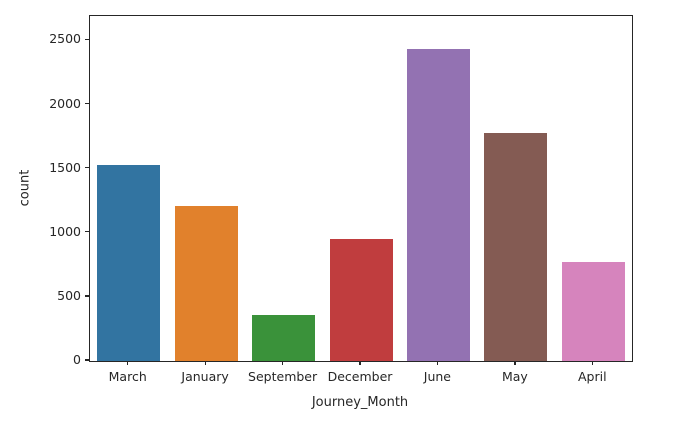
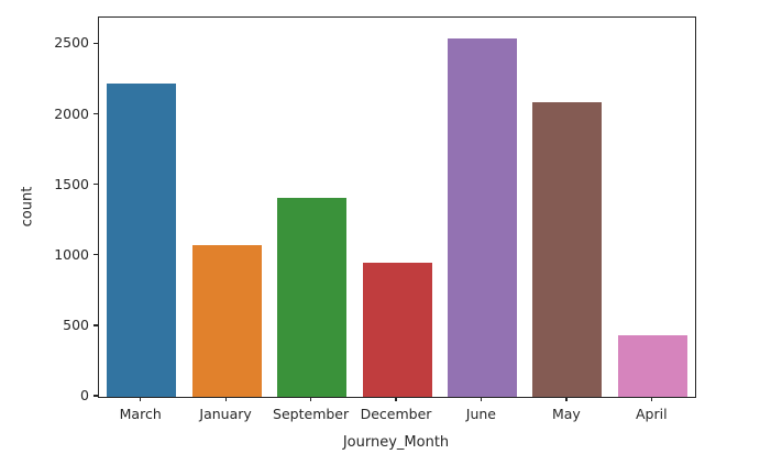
March: 1530 -> 2220
January: 1210 -> 1080
September: 360 -> 1410
June: 2430 -> 2540
May: 1780 -> 2090
April: 770 -> 440
